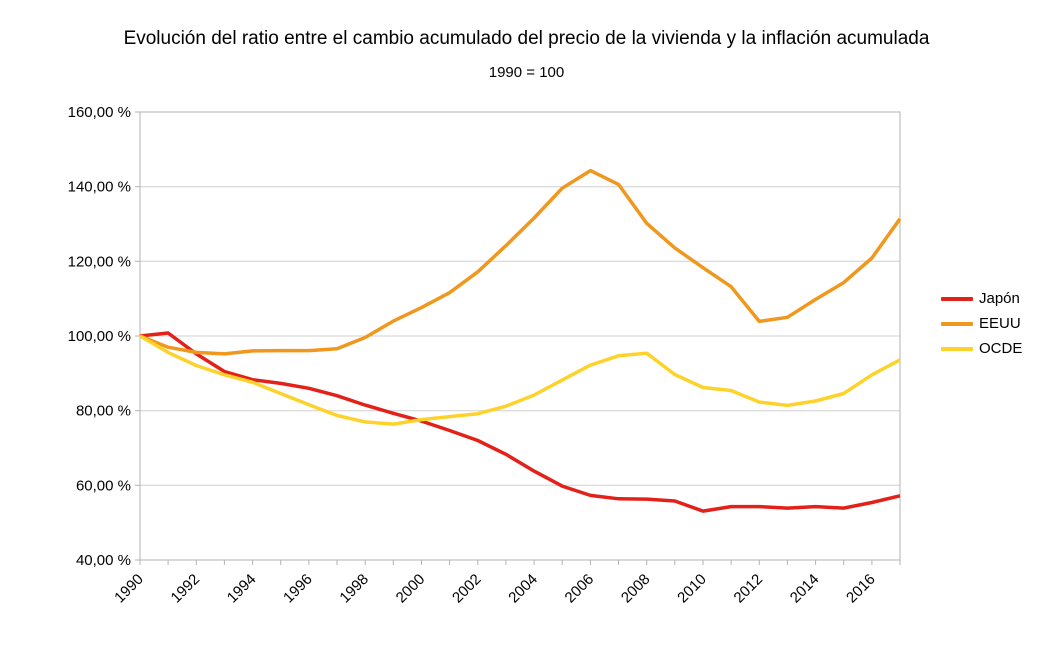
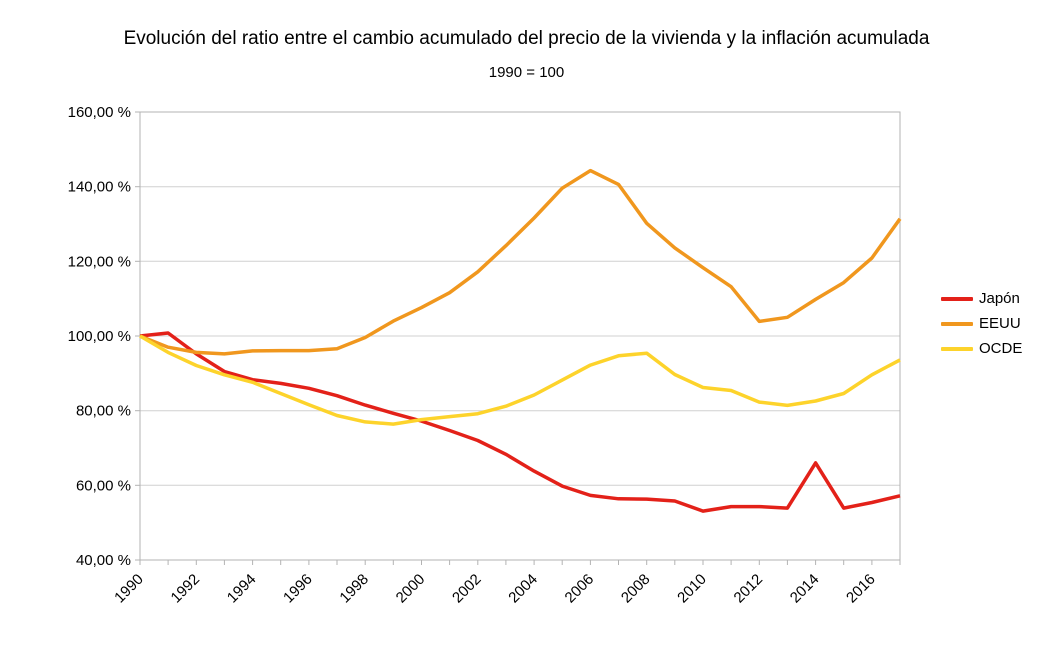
Japón/2014: 54% -> 66%
